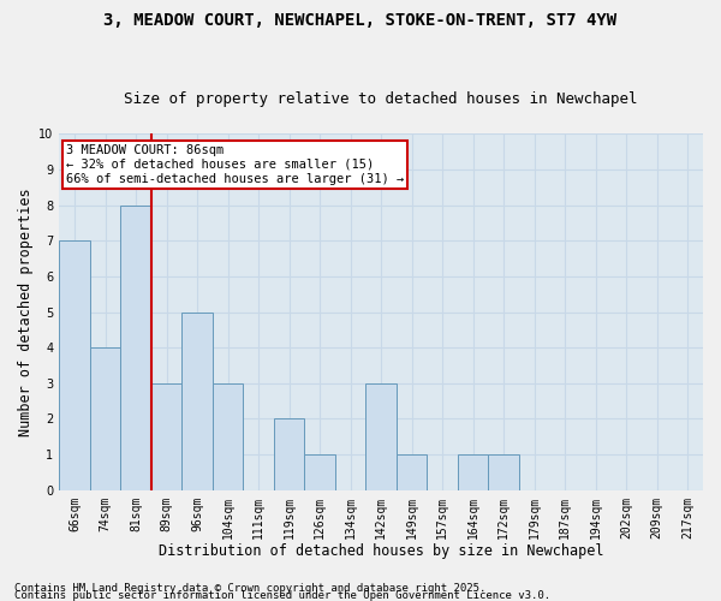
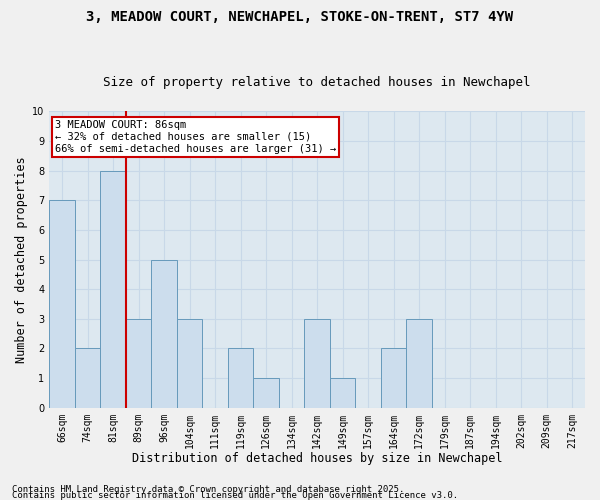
74sqm: 4 -> 2
164sqm: 1 -> 2
172sqm: 1 -> 3
